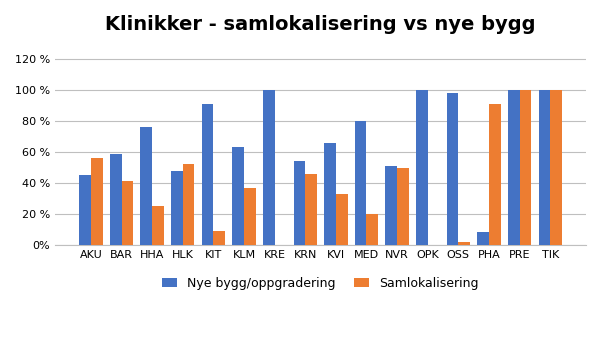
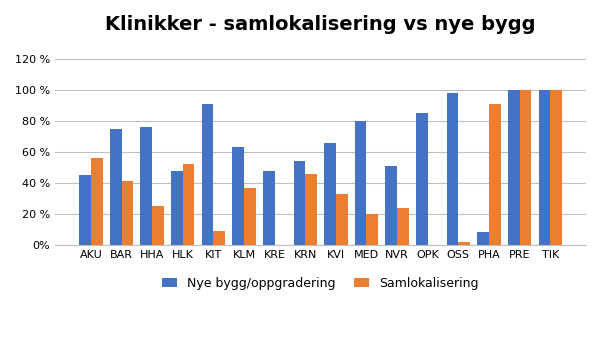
Nye bygg/oppgradering/BAR: 59 % -> 75 %
Nye bygg/oppgradering/KRE: 100 % -> 48 %
Samlokalisering/NVR: 50 % -> 24 %
Nye bygg/oppgradering/OPK: 100 % -> 85 %
